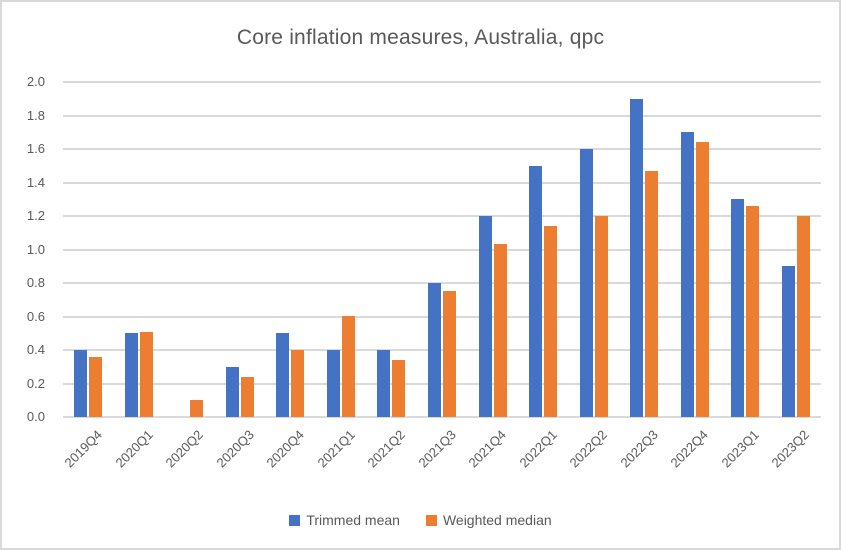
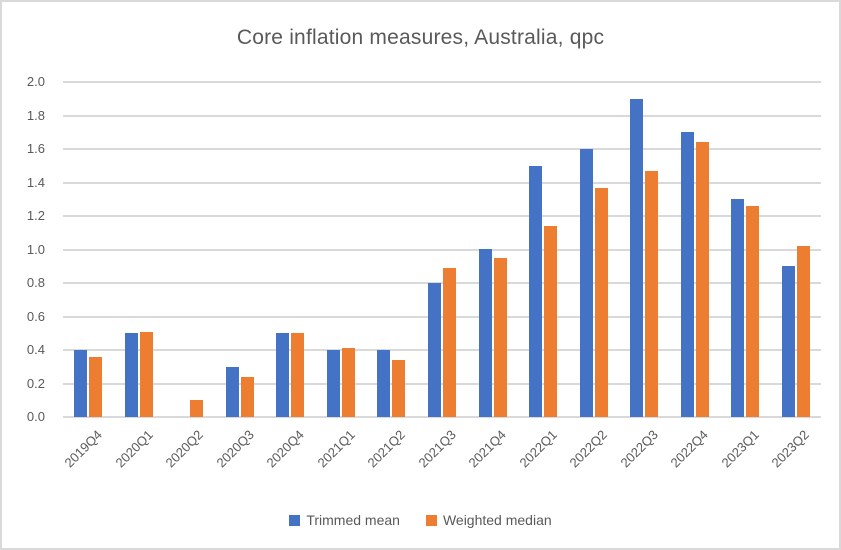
Weighted median/2020Q4: 0.40 -> 0.50
Weighted median/2021Q1: 0.60 -> 0.41
Weighted median/2021Q3: 0.75 -> 0.89
Trimmed mean/2021Q4: 1.2 -> 1.0
Weighted median/2021Q4: 1.03 -> 0.95
Weighted median/2022Q2: 1.20 -> 1.37
Weighted median/2023Q2: 1.20 -> 1.02
